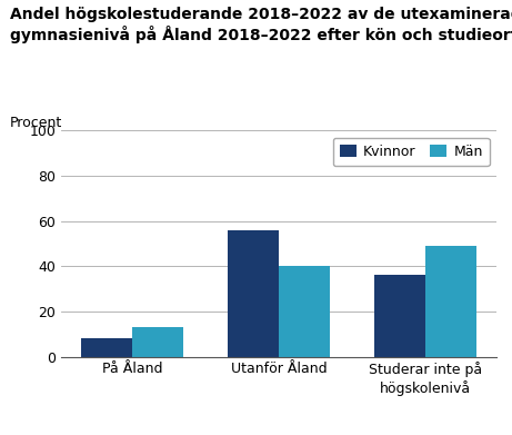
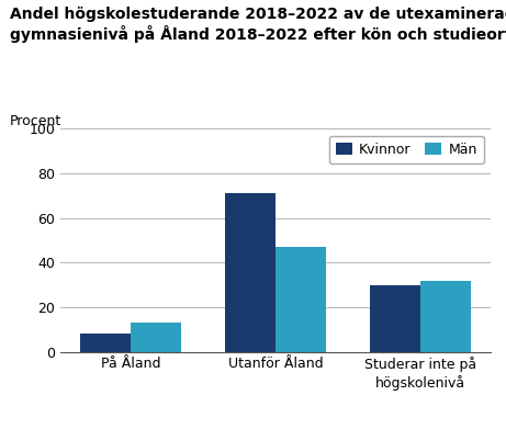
Kvinnor/Utanför Åland: 56 -> 71
Män/Utanför Åland: 40 -> 47
Kvinnor/Studerar inte på högskolenivå: 36 -> 30
Män/Studerar inte på högskolenivå: 49 -> 32
